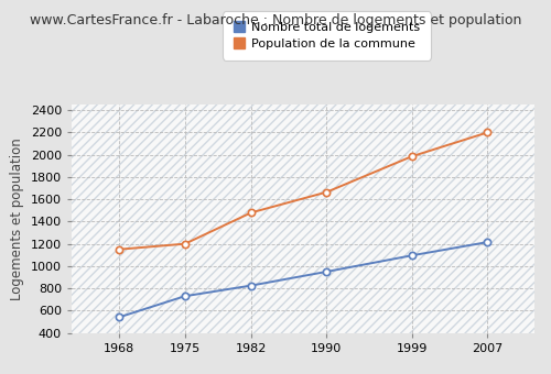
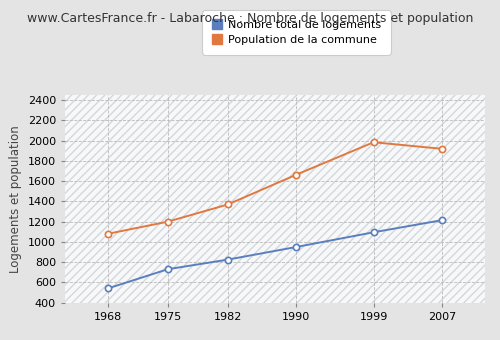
Population de la commune/1968: 1150 -> 1080
Population de la commune/1982: 1480 -> 1370
Population de la commune/2007: 2200 -> 1920
